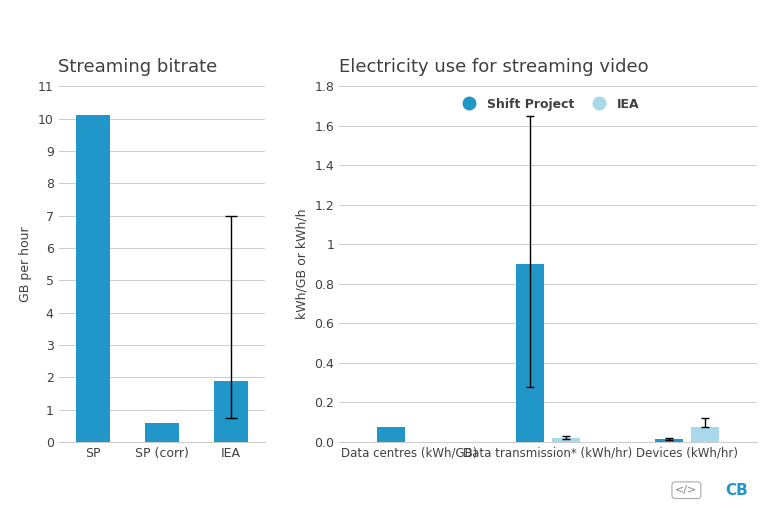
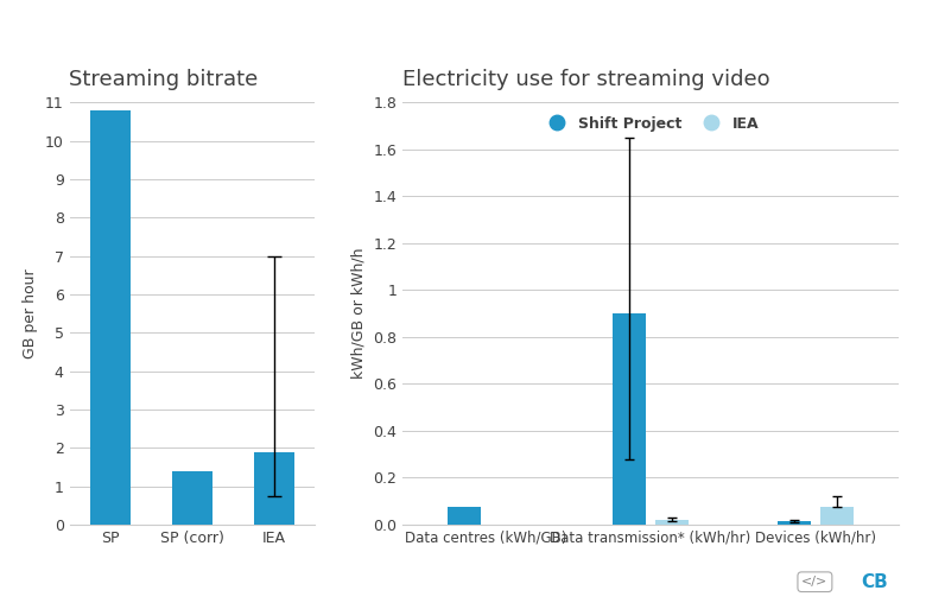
Streaming bitrate/SP: 10.1 -> 10.8
Streaming bitrate/SP (corr): 0.6 -> 1.4
